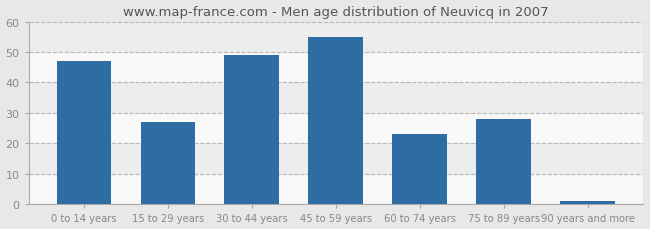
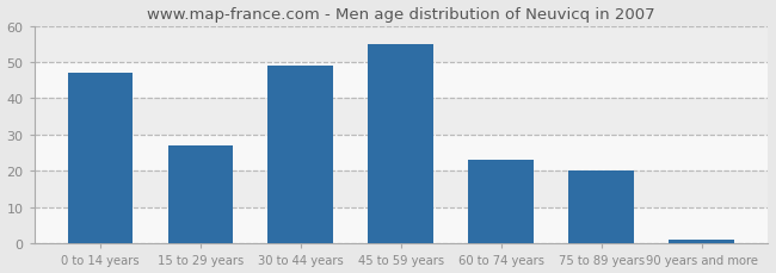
75 to 89 years: 28 -> 20
